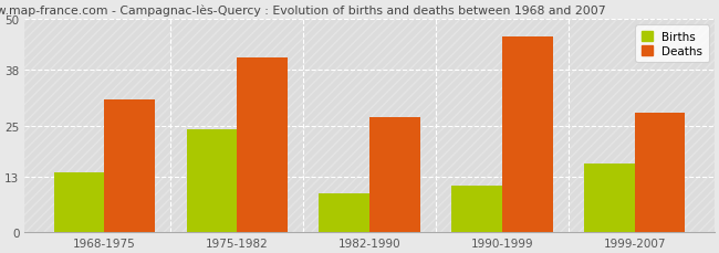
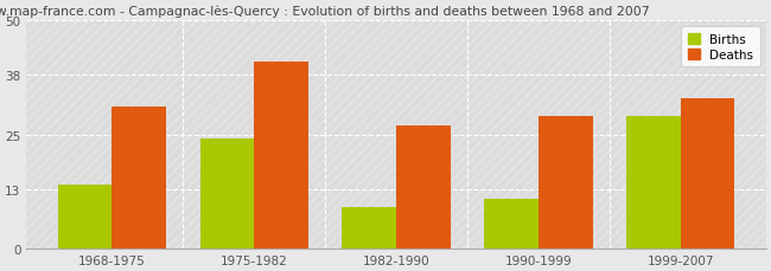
Deaths/1990-1999: 46 -> 29
Births/1999-2007: 16 -> 29
Deaths/1999-2007: 28 -> 33
